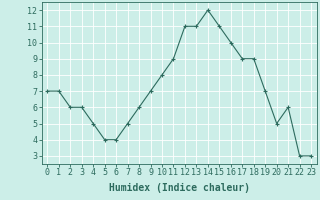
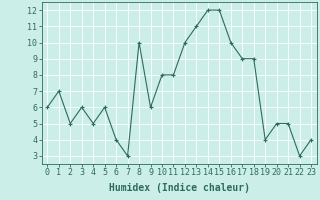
0: 7 -> 6
2: 6 -> 5
5: 4 -> 6
7: 5 -> 3
8: 6 -> 10
9: 7 -> 6
11: 9 -> 8
12: 11 -> 10
15: 11 -> 12
19: 7 -> 4
21: 6 -> 5
23: 3 -> 4
